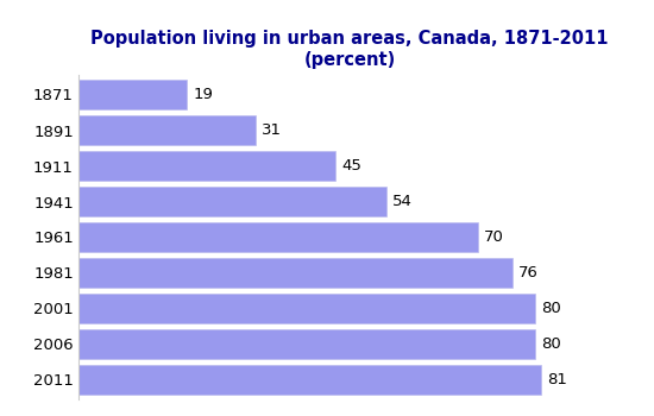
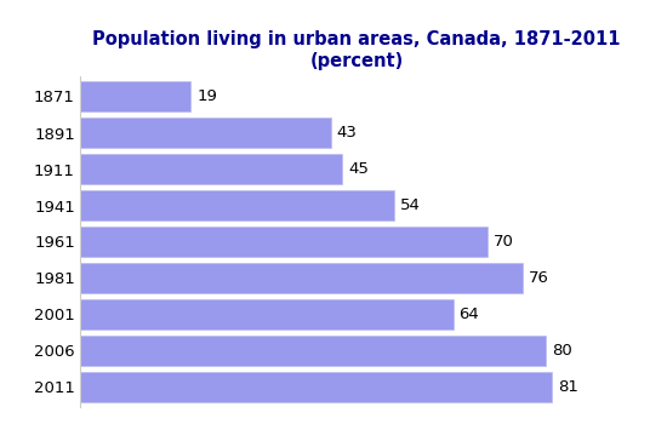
1891: 31 -> 43
2001: 80 -> 64
